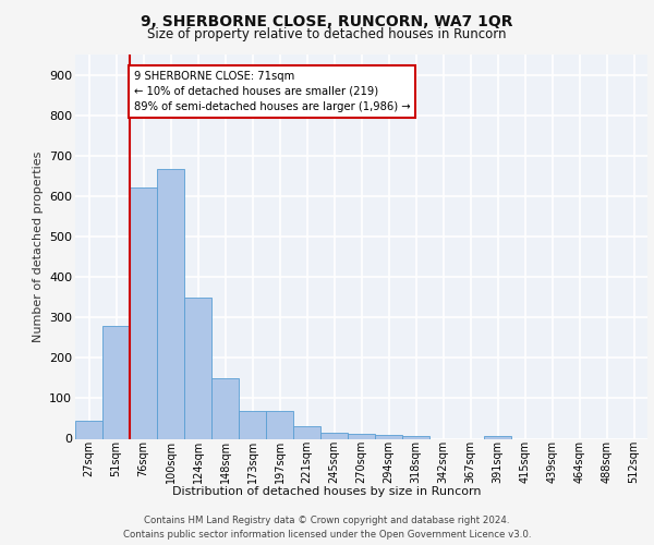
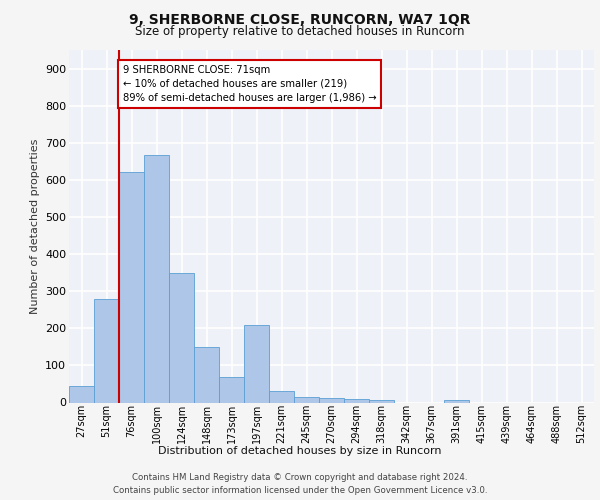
197sqm: 68 -> 210
